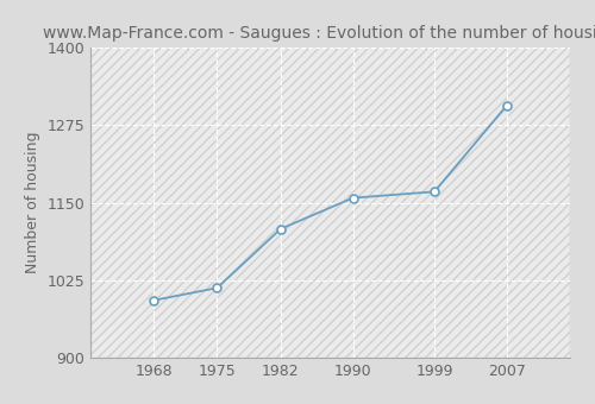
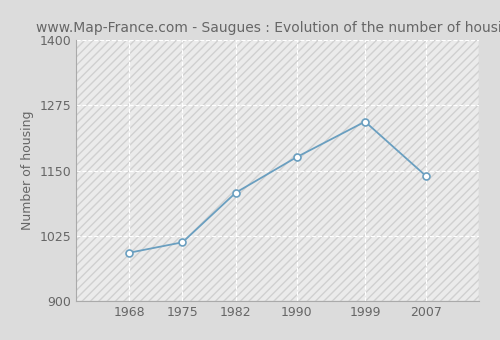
1990: 1158 -> 1176
1999: 1168 -> 1244
2007: 1307 -> 1140
